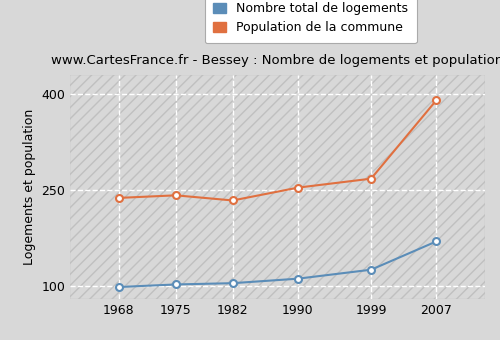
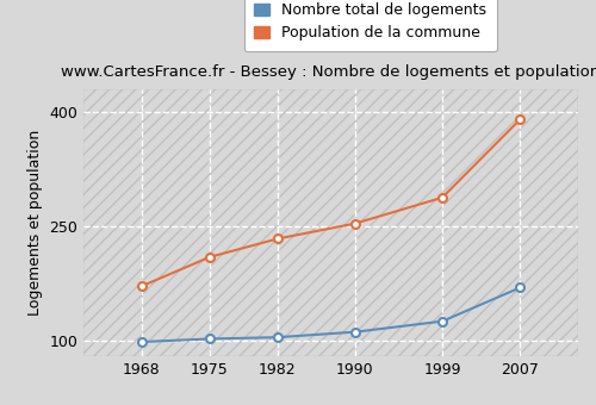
Population de la commune/1968: 238 -> 172
Population de la commune/1975: 242 -> 210
Population de la commune/1999: 268 -> 288
